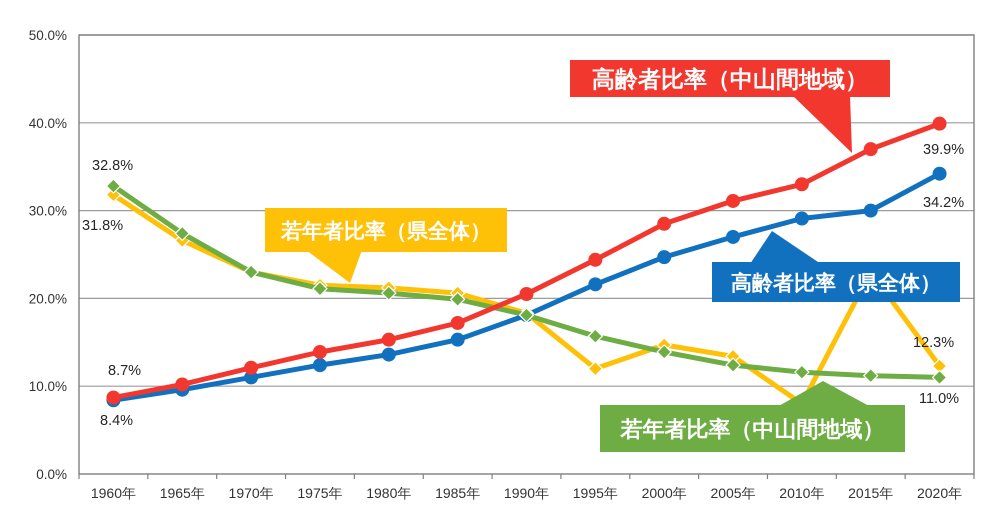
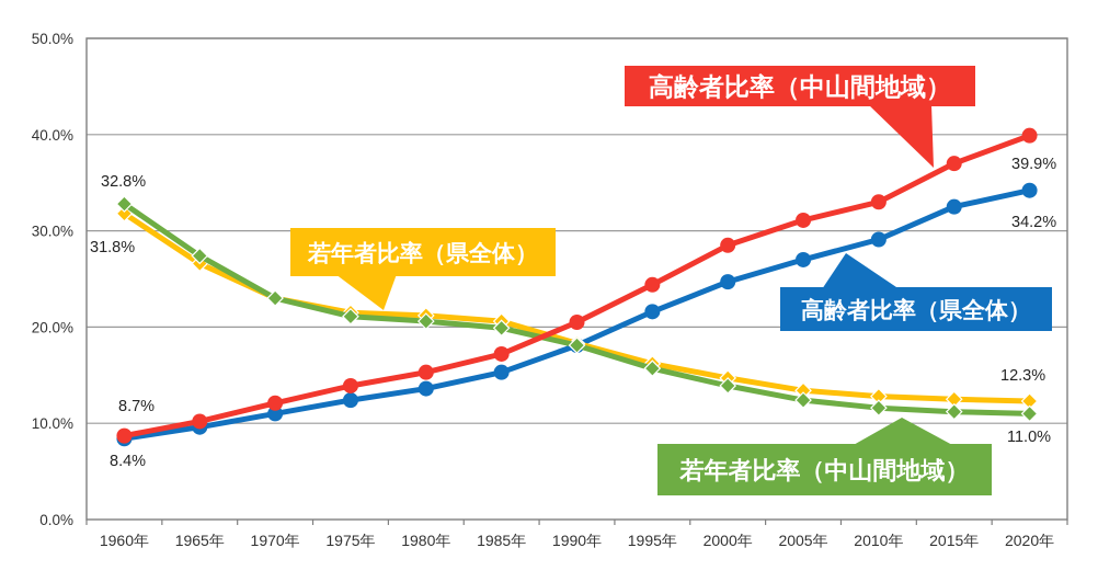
若年者比率（県全体）/1995年: 12% -> 16%
若年者比率（県全体）/2010年: 8% -> 13%
高齢者比率（県全体）/2015年: 30% -> 32%
若年者比率（県全体）/2015年: 23% -> 12%
